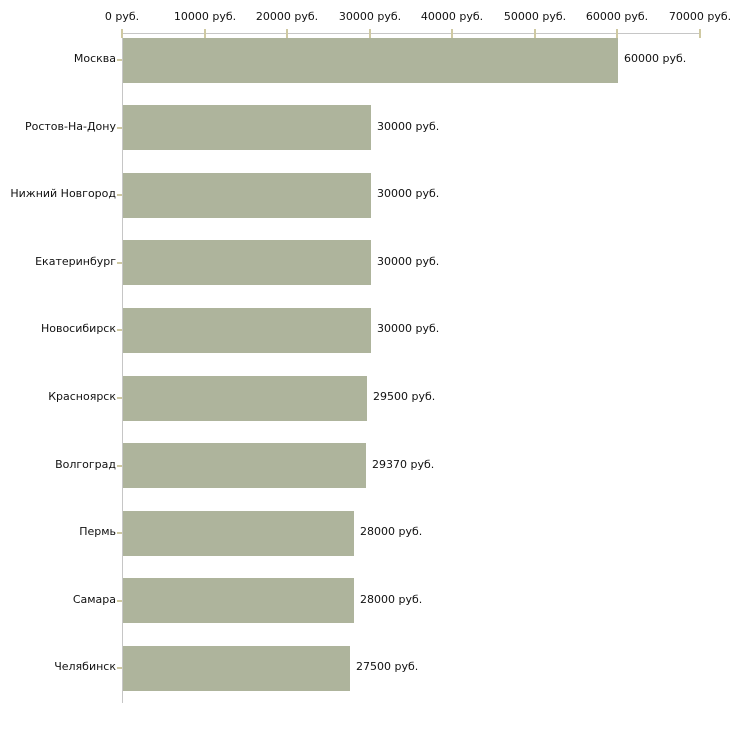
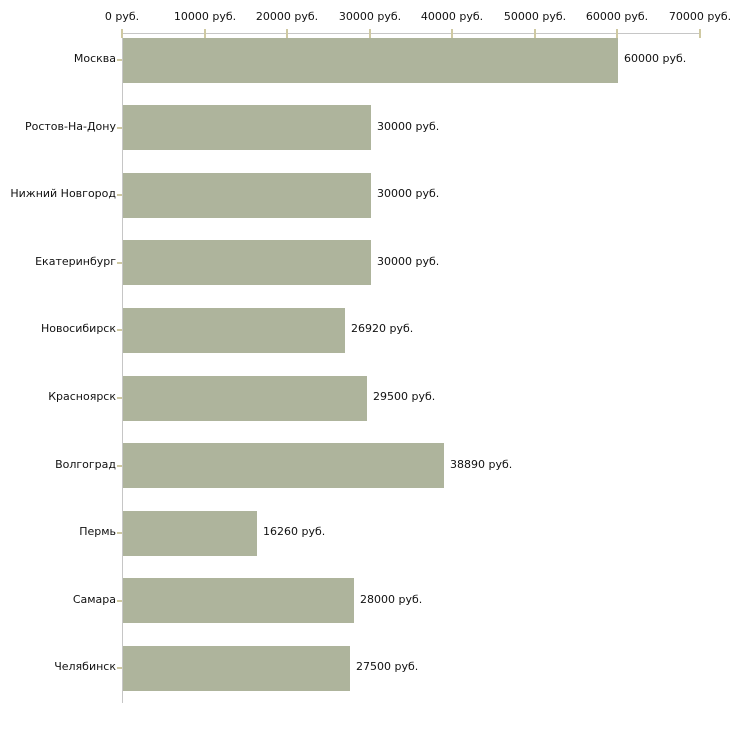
Новосибирск: 30000 -> 26920
Волгоград: 29370 -> 38890
Пермь: 28000 -> 16260
